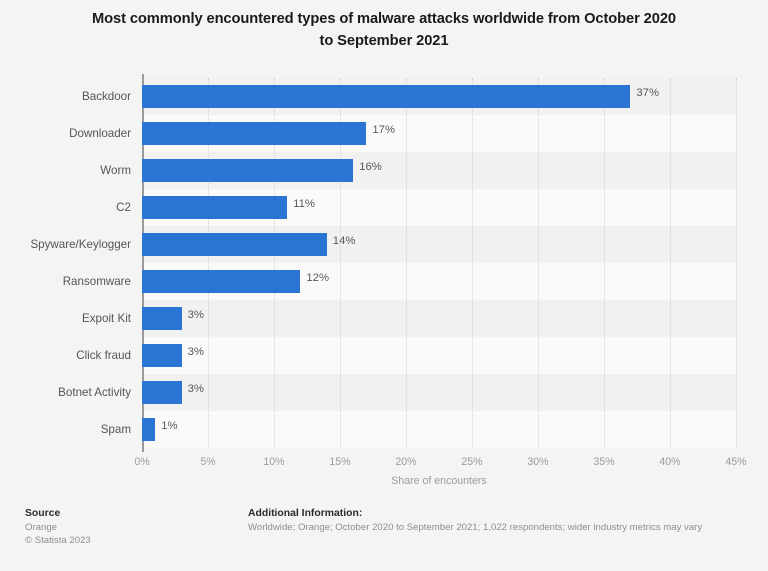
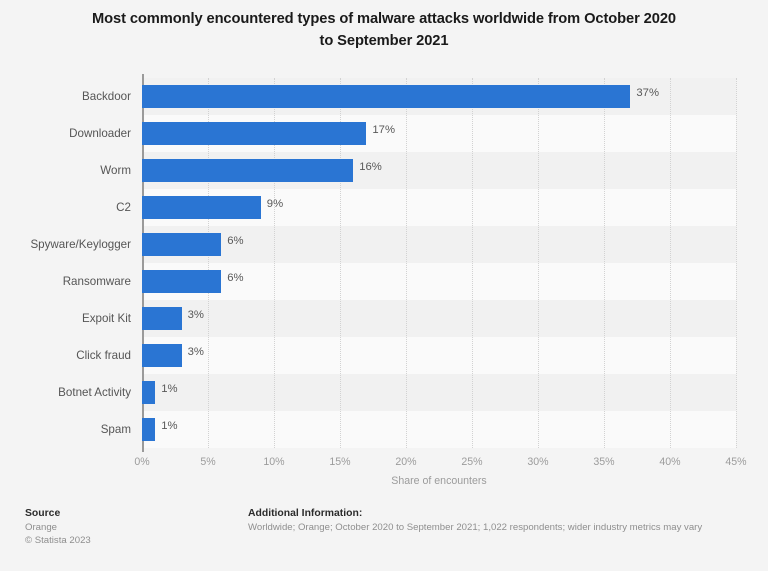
C2: 11% -> 9%
Spyware/Keylogger: 14% -> 6%
Ransomware: 12% -> 6%
Botnet Activity: 3% -> 1%
